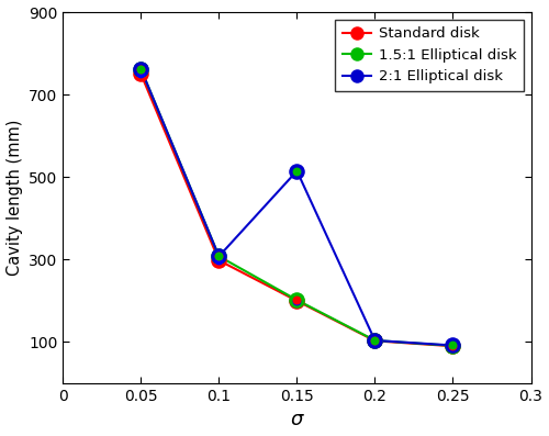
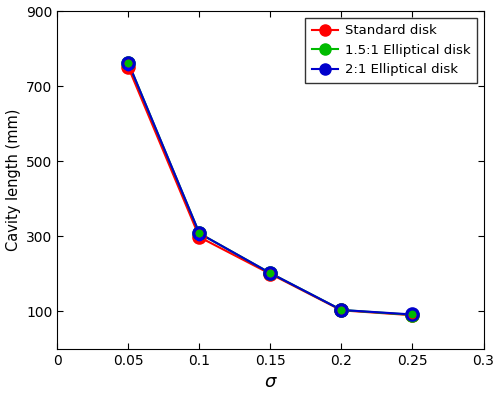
2:1 Elliptical disk/0.15: 515 -> 202
